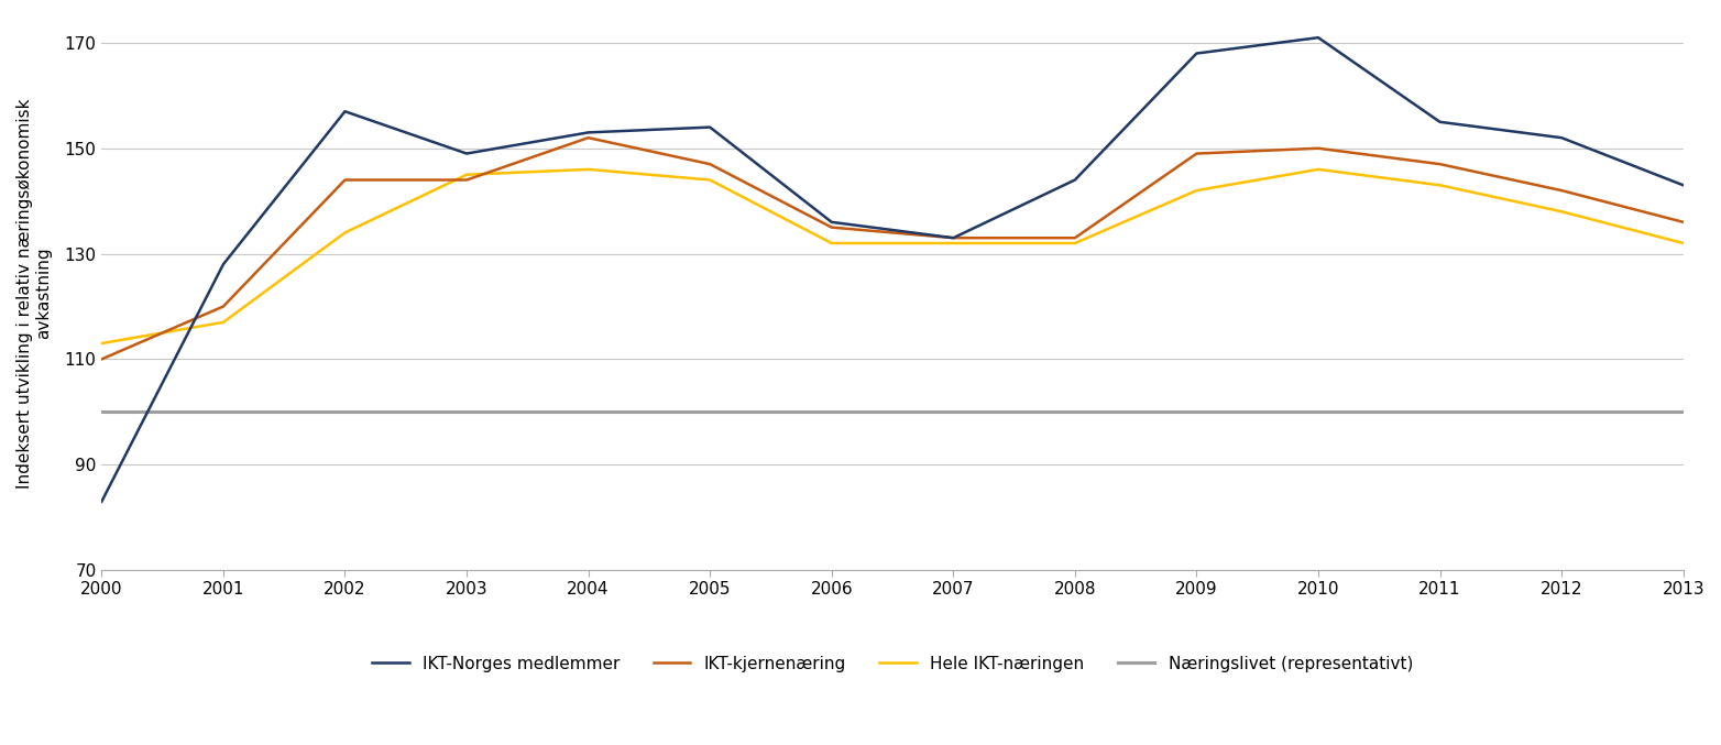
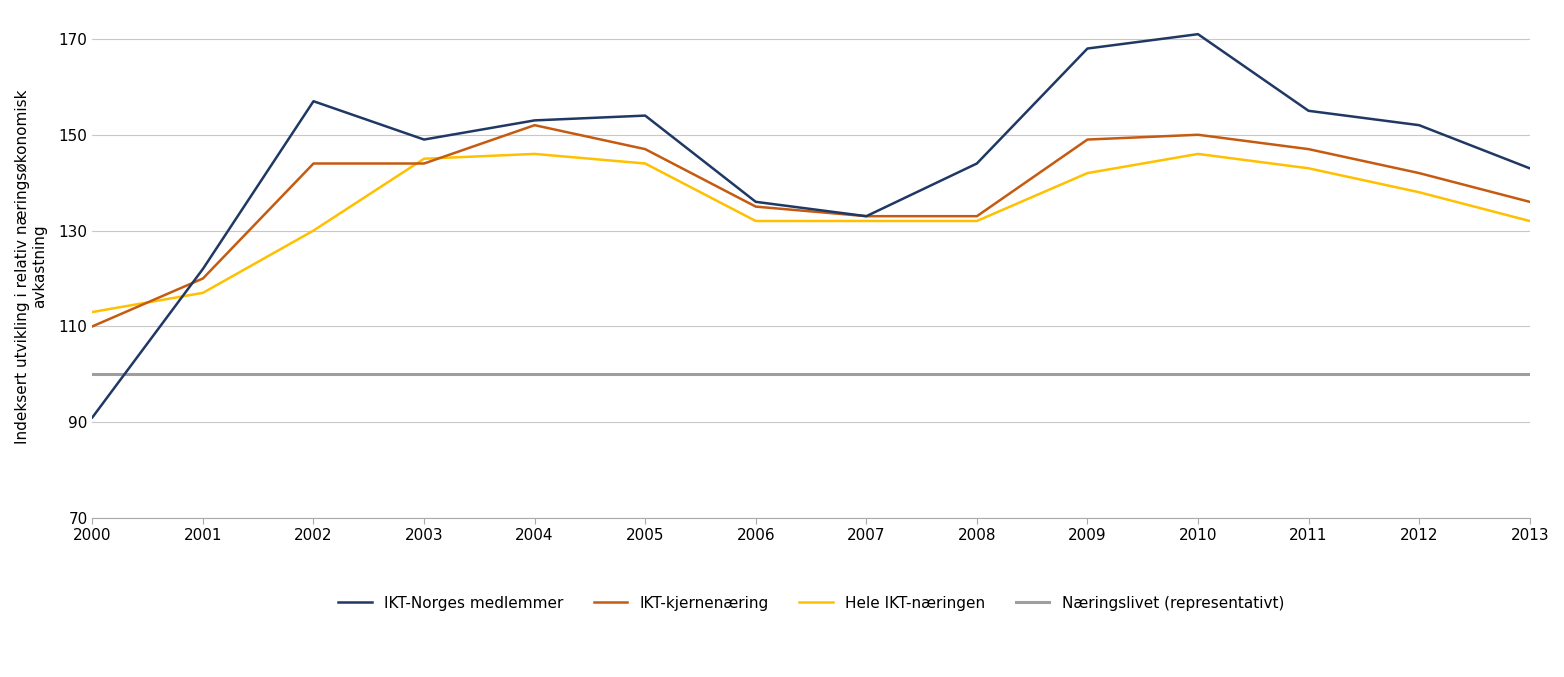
IKT-Norges medlemmer/2000: 83 -> 91
IKT-Norges medlemmer/2001: 128 -> 122
Hele IKT-næringen/2002: 134 -> 130
